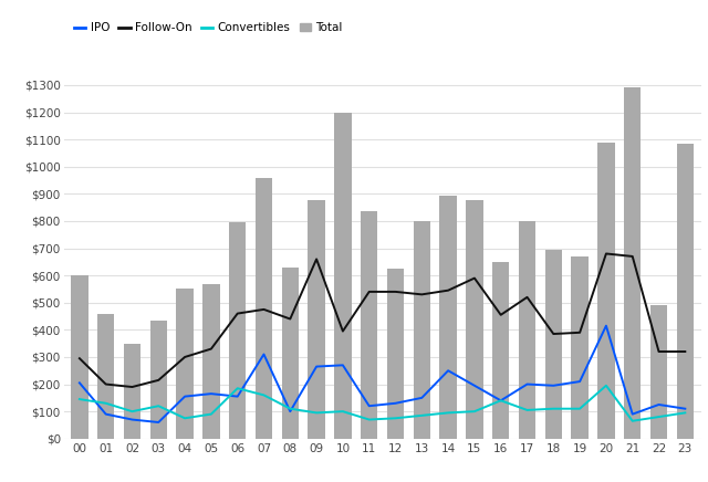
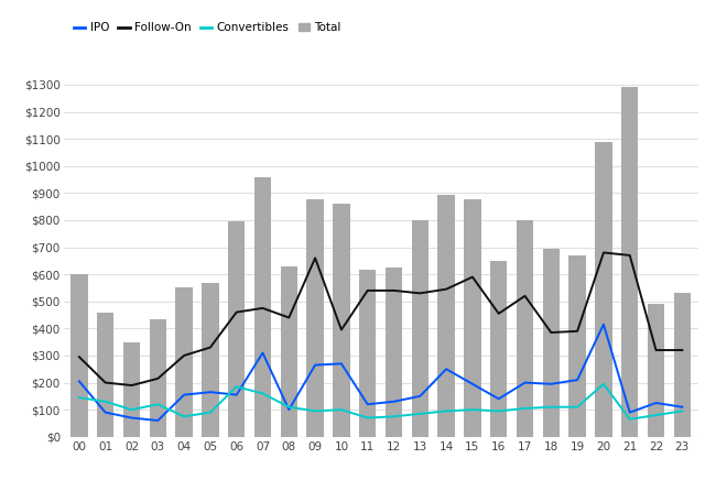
Total/10: $1200 -> $860
Total/11: $835 -> $615
Convertibles/16: $140 -> $95
Total/23: $1085 -> $530
